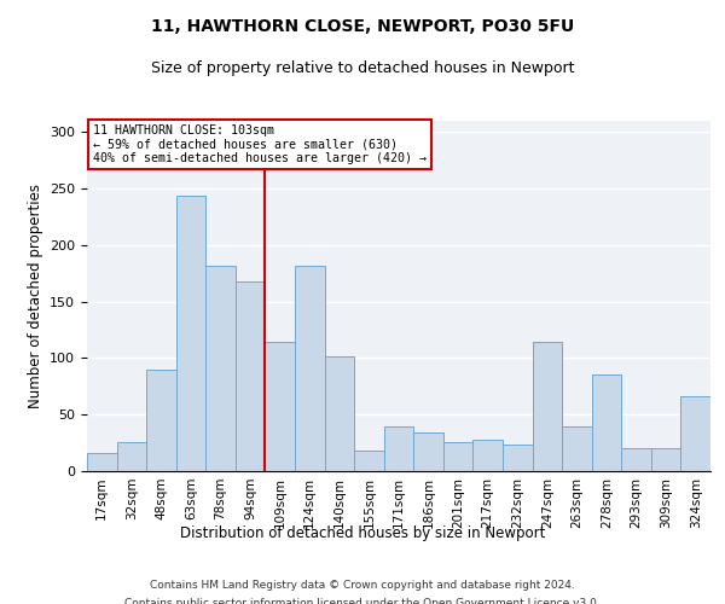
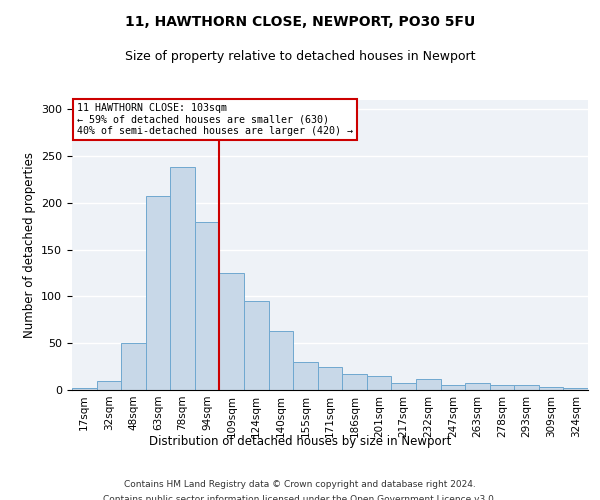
17sqm: 16 -> 2
32sqm: 26 -> 10
48sqm: 90 -> 50
63sqm: 244 -> 207
78sqm: 182 -> 238
94sqm: 168 -> 180
109sqm: 114 -> 125
124sqm: 182 -> 95
140sqm: 102 -> 63
155sqm: 18 -> 30
171sqm: 40 -> 25
186sqm: 34 -> 17
201sqm: 26 -> 15
217sqm: 28 -> 8
232sqm: 24 -> 12
247sqm: 114 -> 5
263sqm: 40 -> 7
278sqm: 86 -> 5
293sqm: 20 -> 5
309sqm: 20 -> 3
324sqm: 66 -> 2
